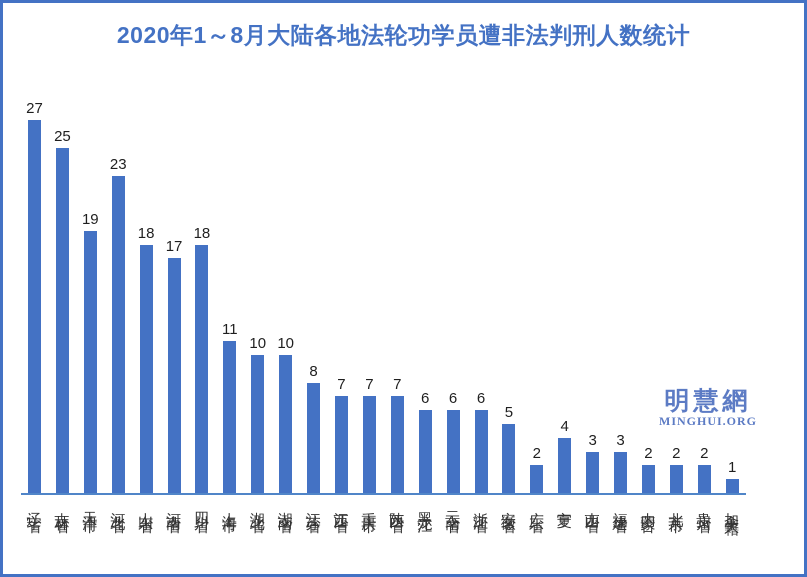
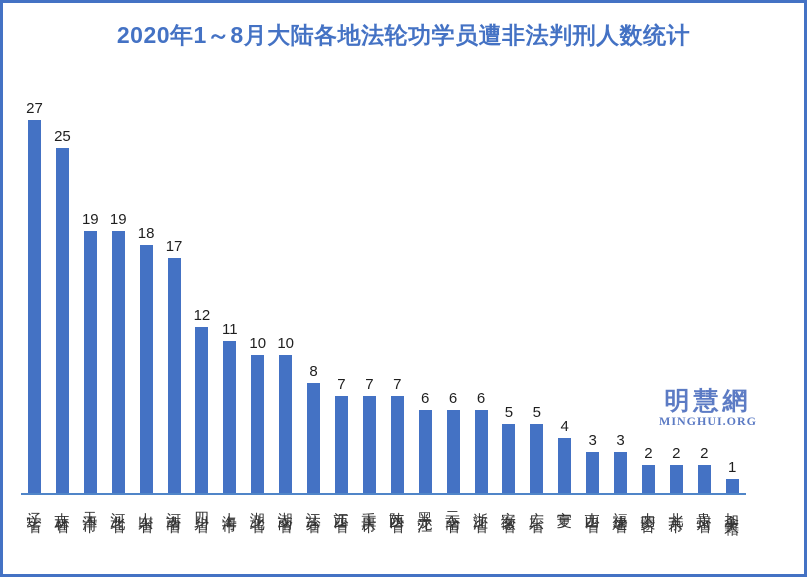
河北省: 23 -> 19
四川省: 18 -> 12
广东省: 2 -> 5
